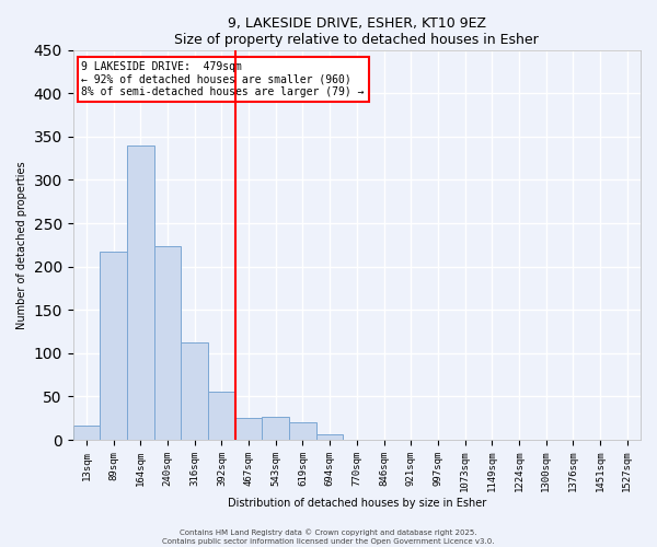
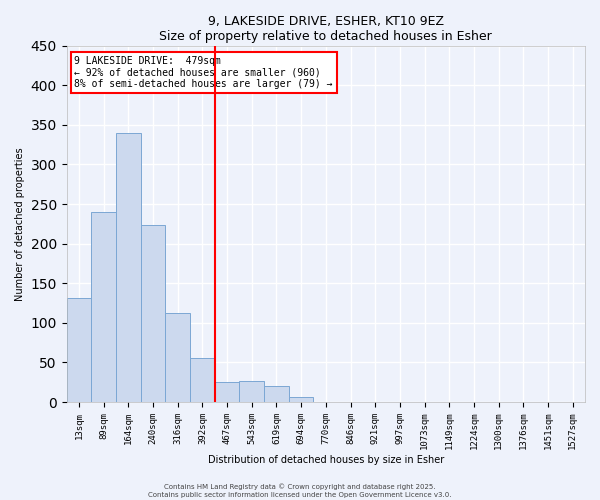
13sqm: 17 -> 132
89sqm: 217 -> 240
